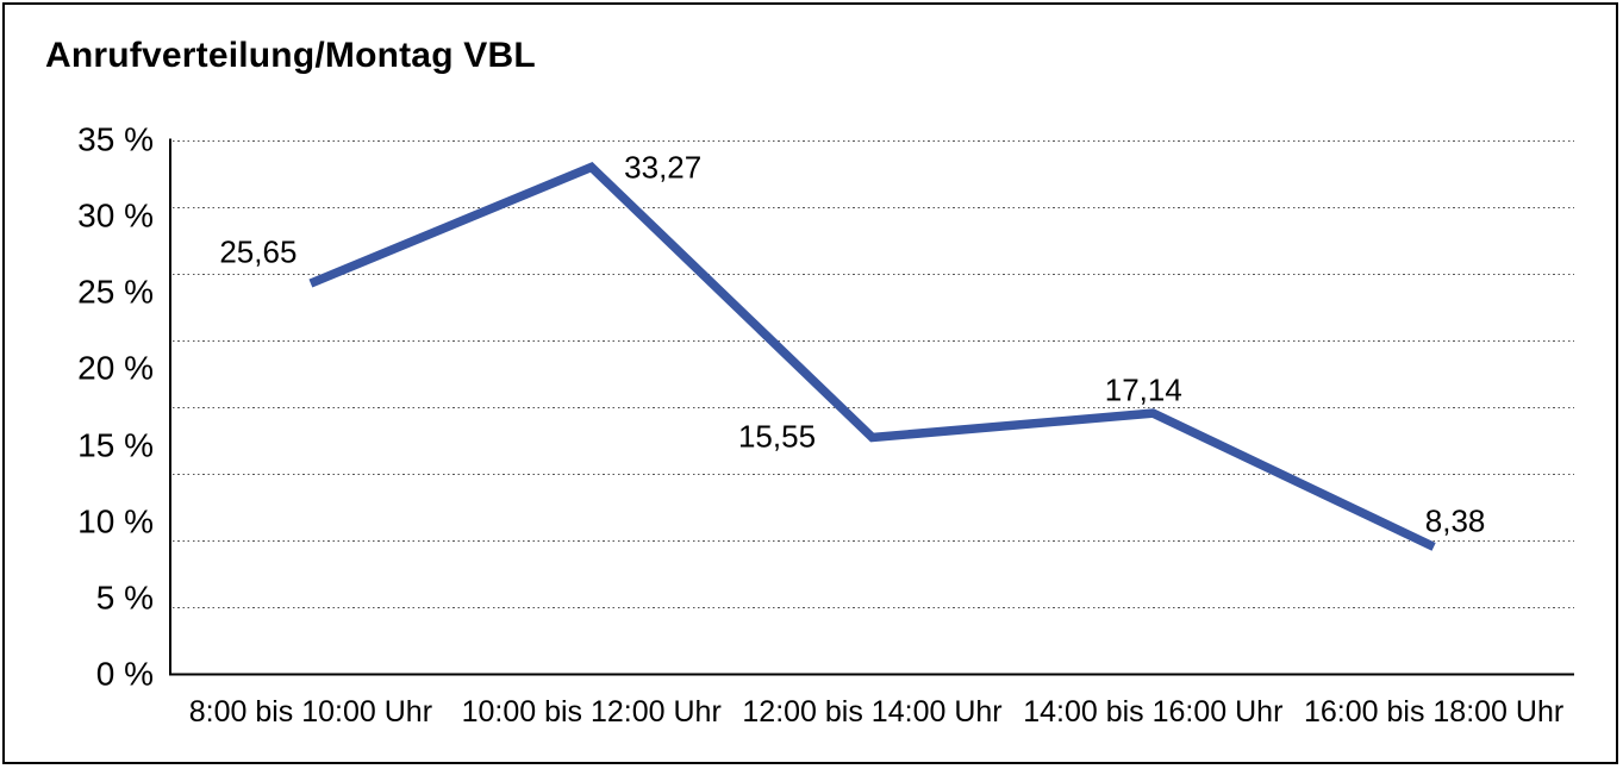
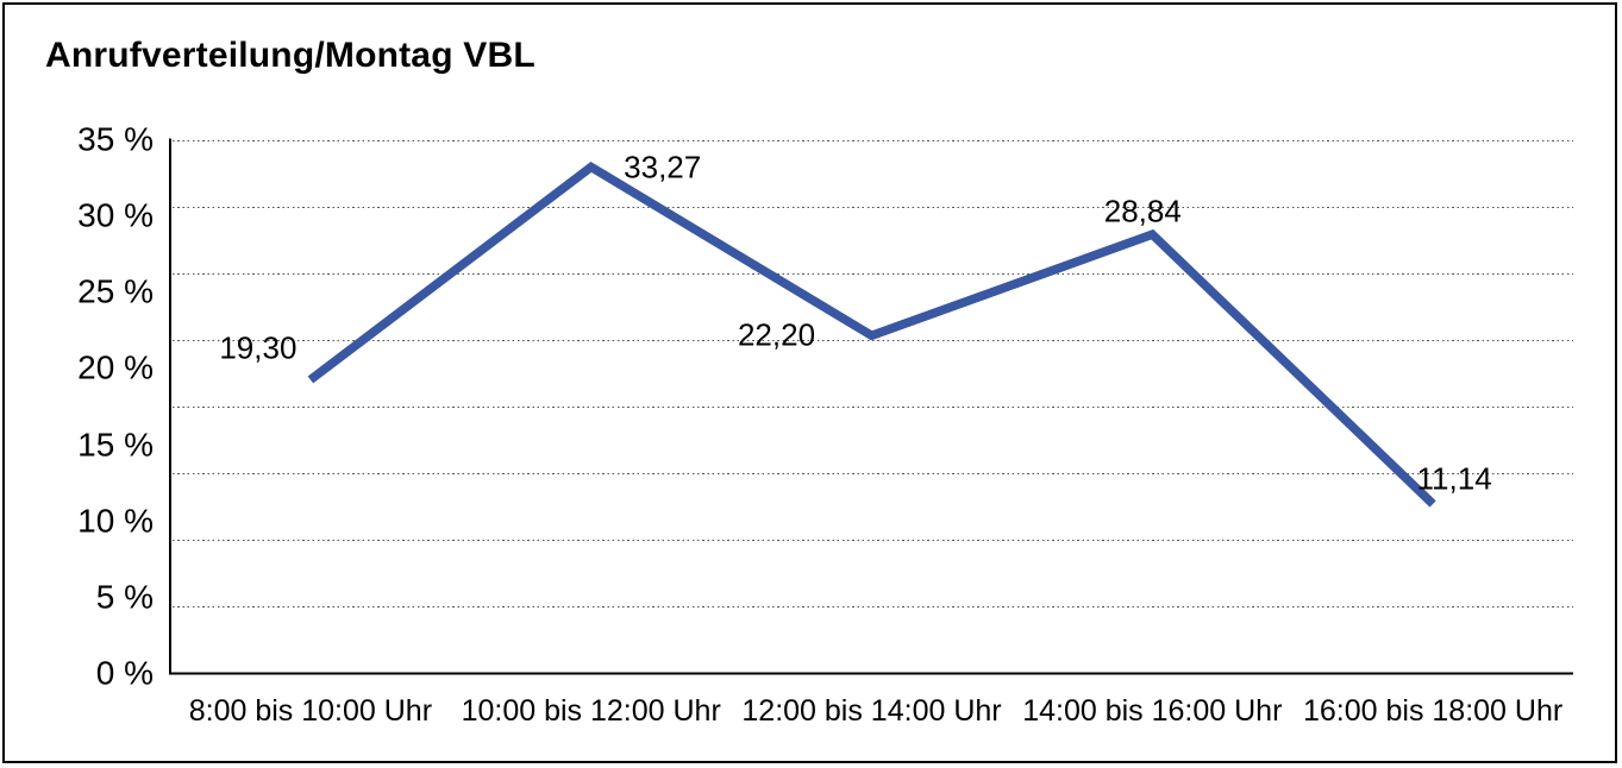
8:00 bis 10:00 Uhr: 25,65 -> 19,30
12:00 bis 14:00 Uhr: 15,55 -> 22,20
14:00 bis 16:00 Uhr: 17,14 -> 28,84
16:00 bis 18:00 Uhr: 8,38 -> 11,14
